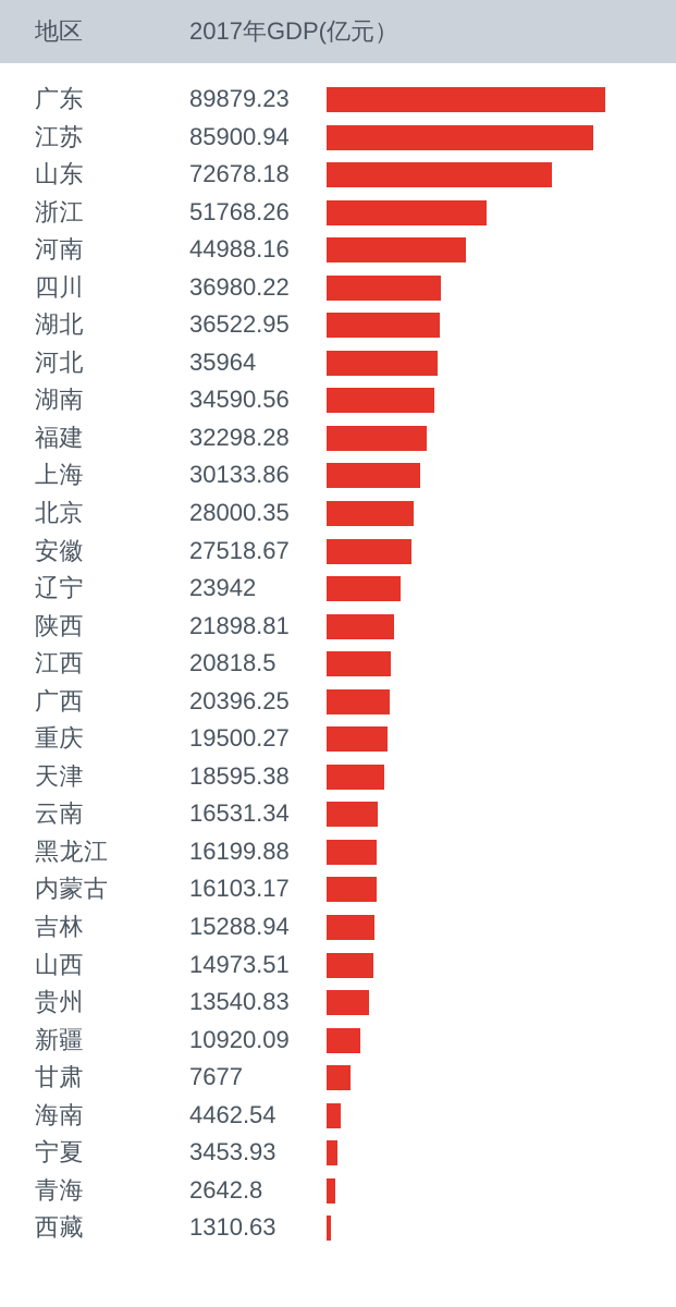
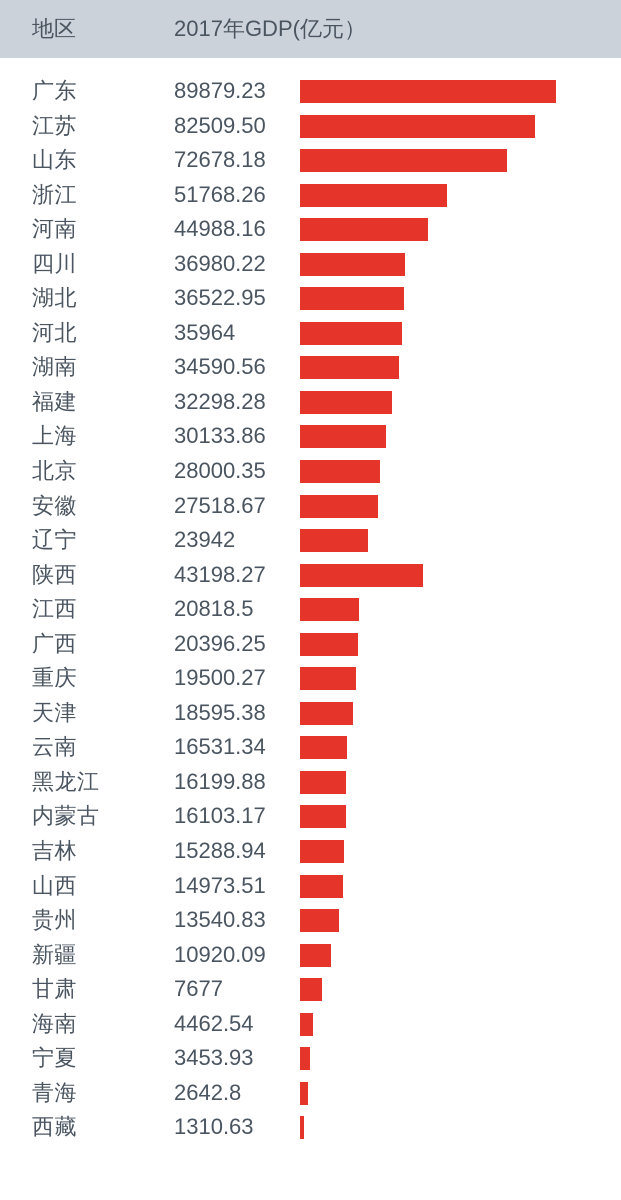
江苏: 85900.94 -> 82509.50
陕西: 21898.81 -> 43198.27
